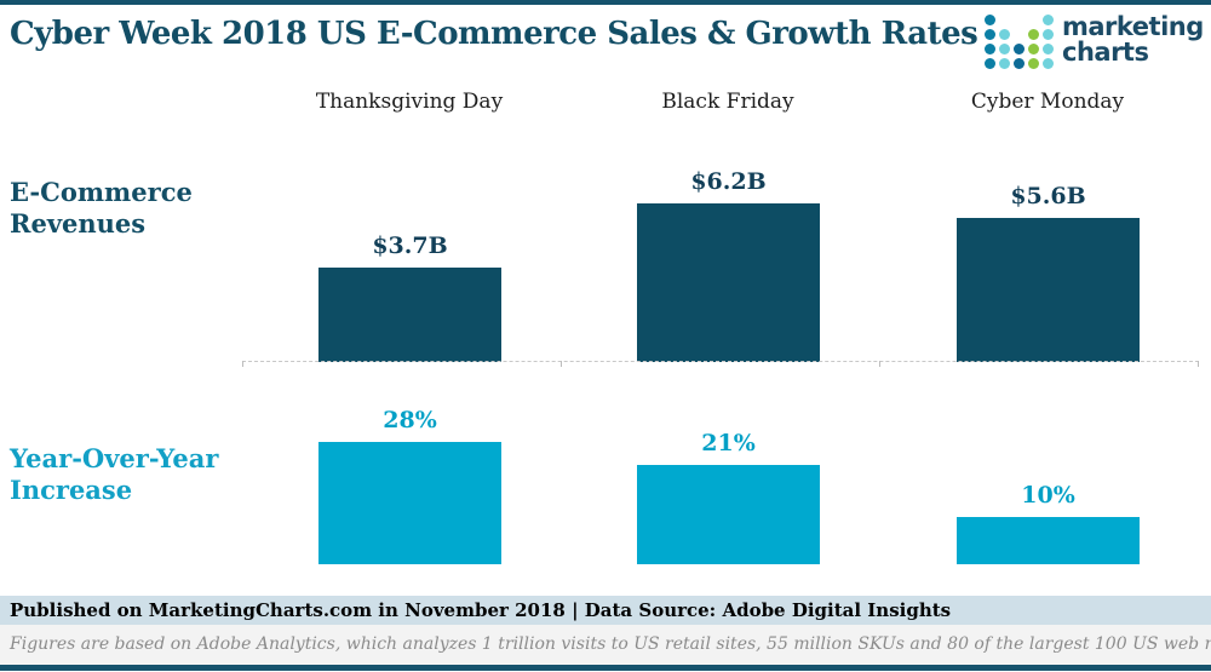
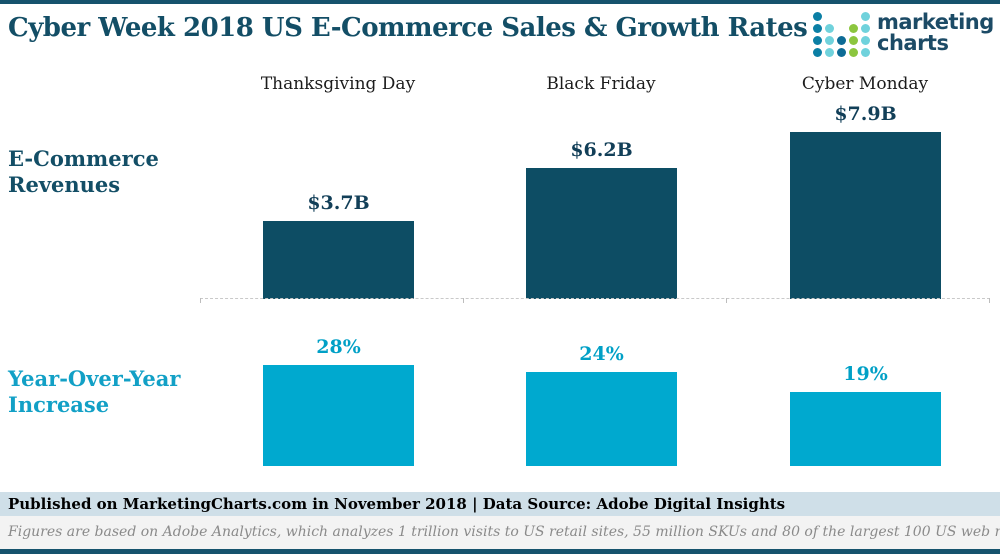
Year-Over-Year Increase/Black Friday: 21% -> 24%
E-Commerce Revenues/Cyber Monday: $5.6B -> $7.9B
Year-Over-Year Increase/Cyber Monday: 10% -> 19%
